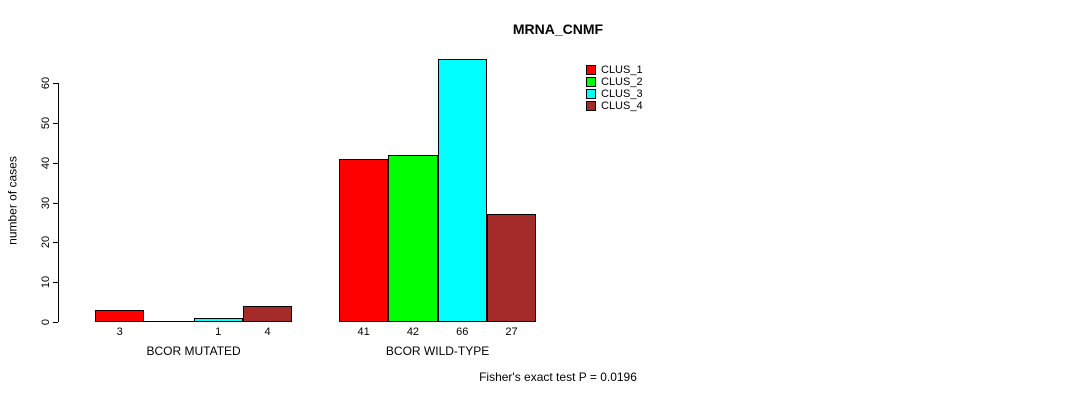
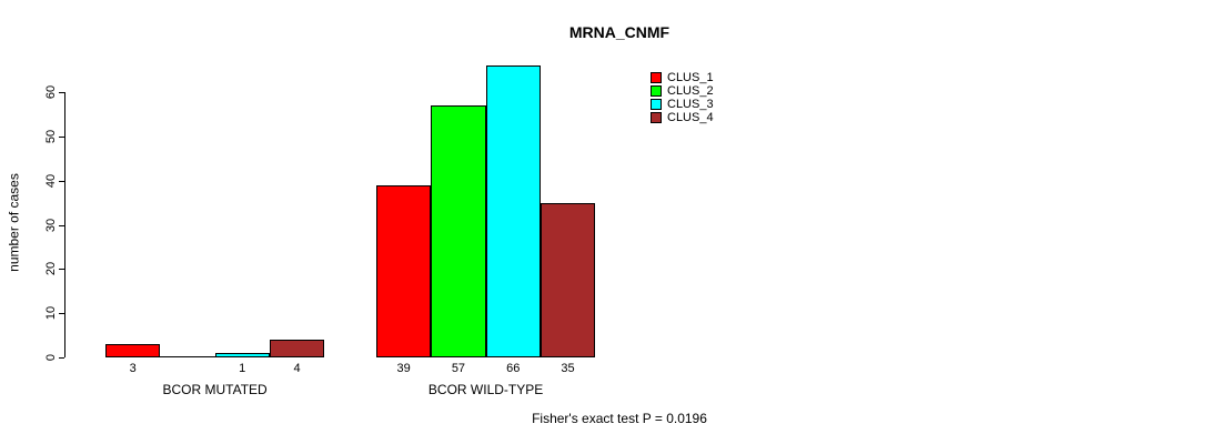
CLUS_1/BCOR WILD-TYPE: 41 -> 39
CLUS_2/BCOR WILD-TYPE: 42 -> 57
CLUS_4/BCOR WILD-TYPE: 27 -> 35
